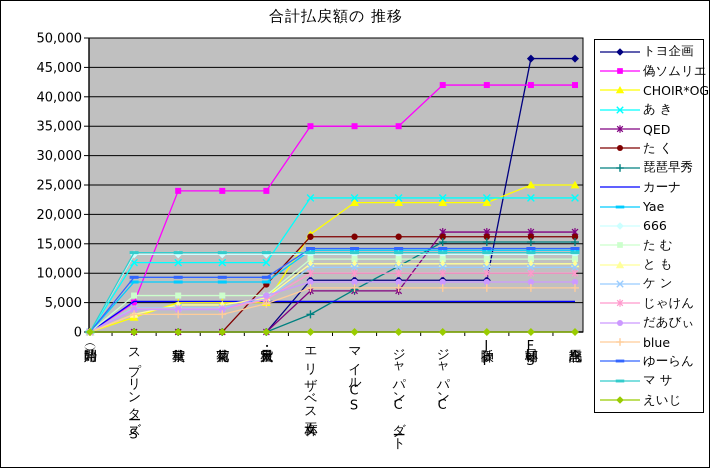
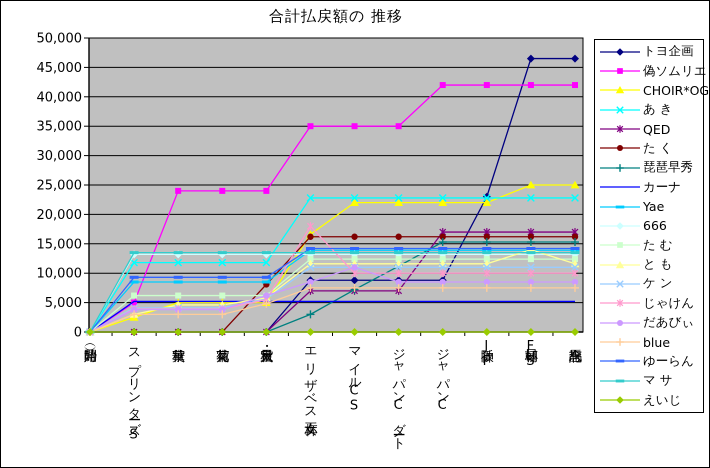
じゃけん/エリザベス女王杯: 10000 -> 18000
だあびぃ/マイルCS: 8000 -> 11000
トヨ企画/阪神JF: 9000 -> 23000
と も/朝日杯FS: 12000 -> 14000
